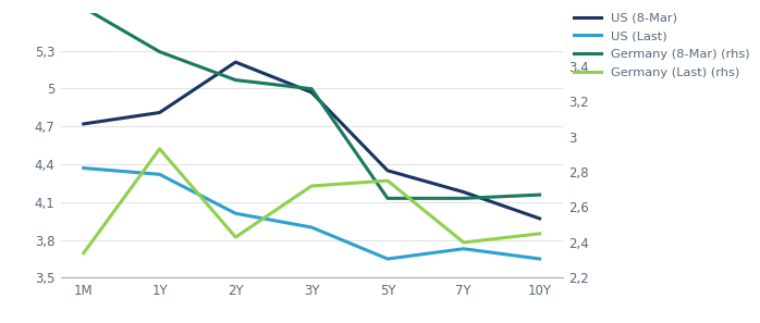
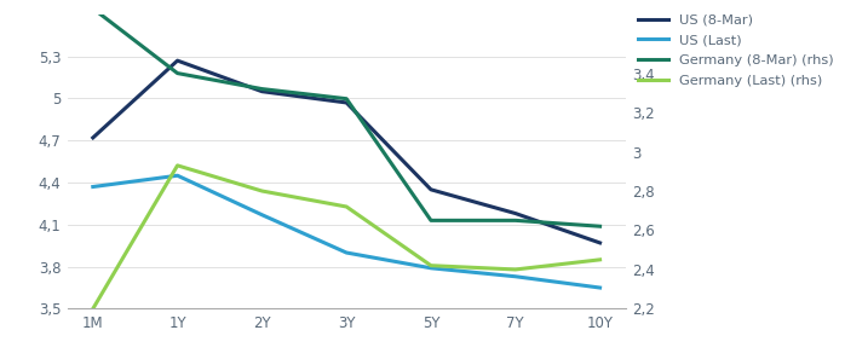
Germany (Last) (rhs)/1M: 2,34 -> 2,20
US (8-Mar)/1Y: 4,81 -> 5,27
US (Last)/1Y: 4,32 -> 4,45
Germany (8-Mar) (rhs)/1Y: 3,48 -> 3,40
US (8-Mar)/2Y: 5,21 -> 5,05
US (Last)/2Y: 4,01 -> 4,17
Germany (Last) (rhs)/2Y: 2,43 -> 2,80
US (Last)/5Y: 3,65 -> 3,79
Germany (Last) (rhs)/5Y: 2,75 -> 2,42
Germany (8-Mar) (rhs)/10Y: 2,67 -> 2,62
